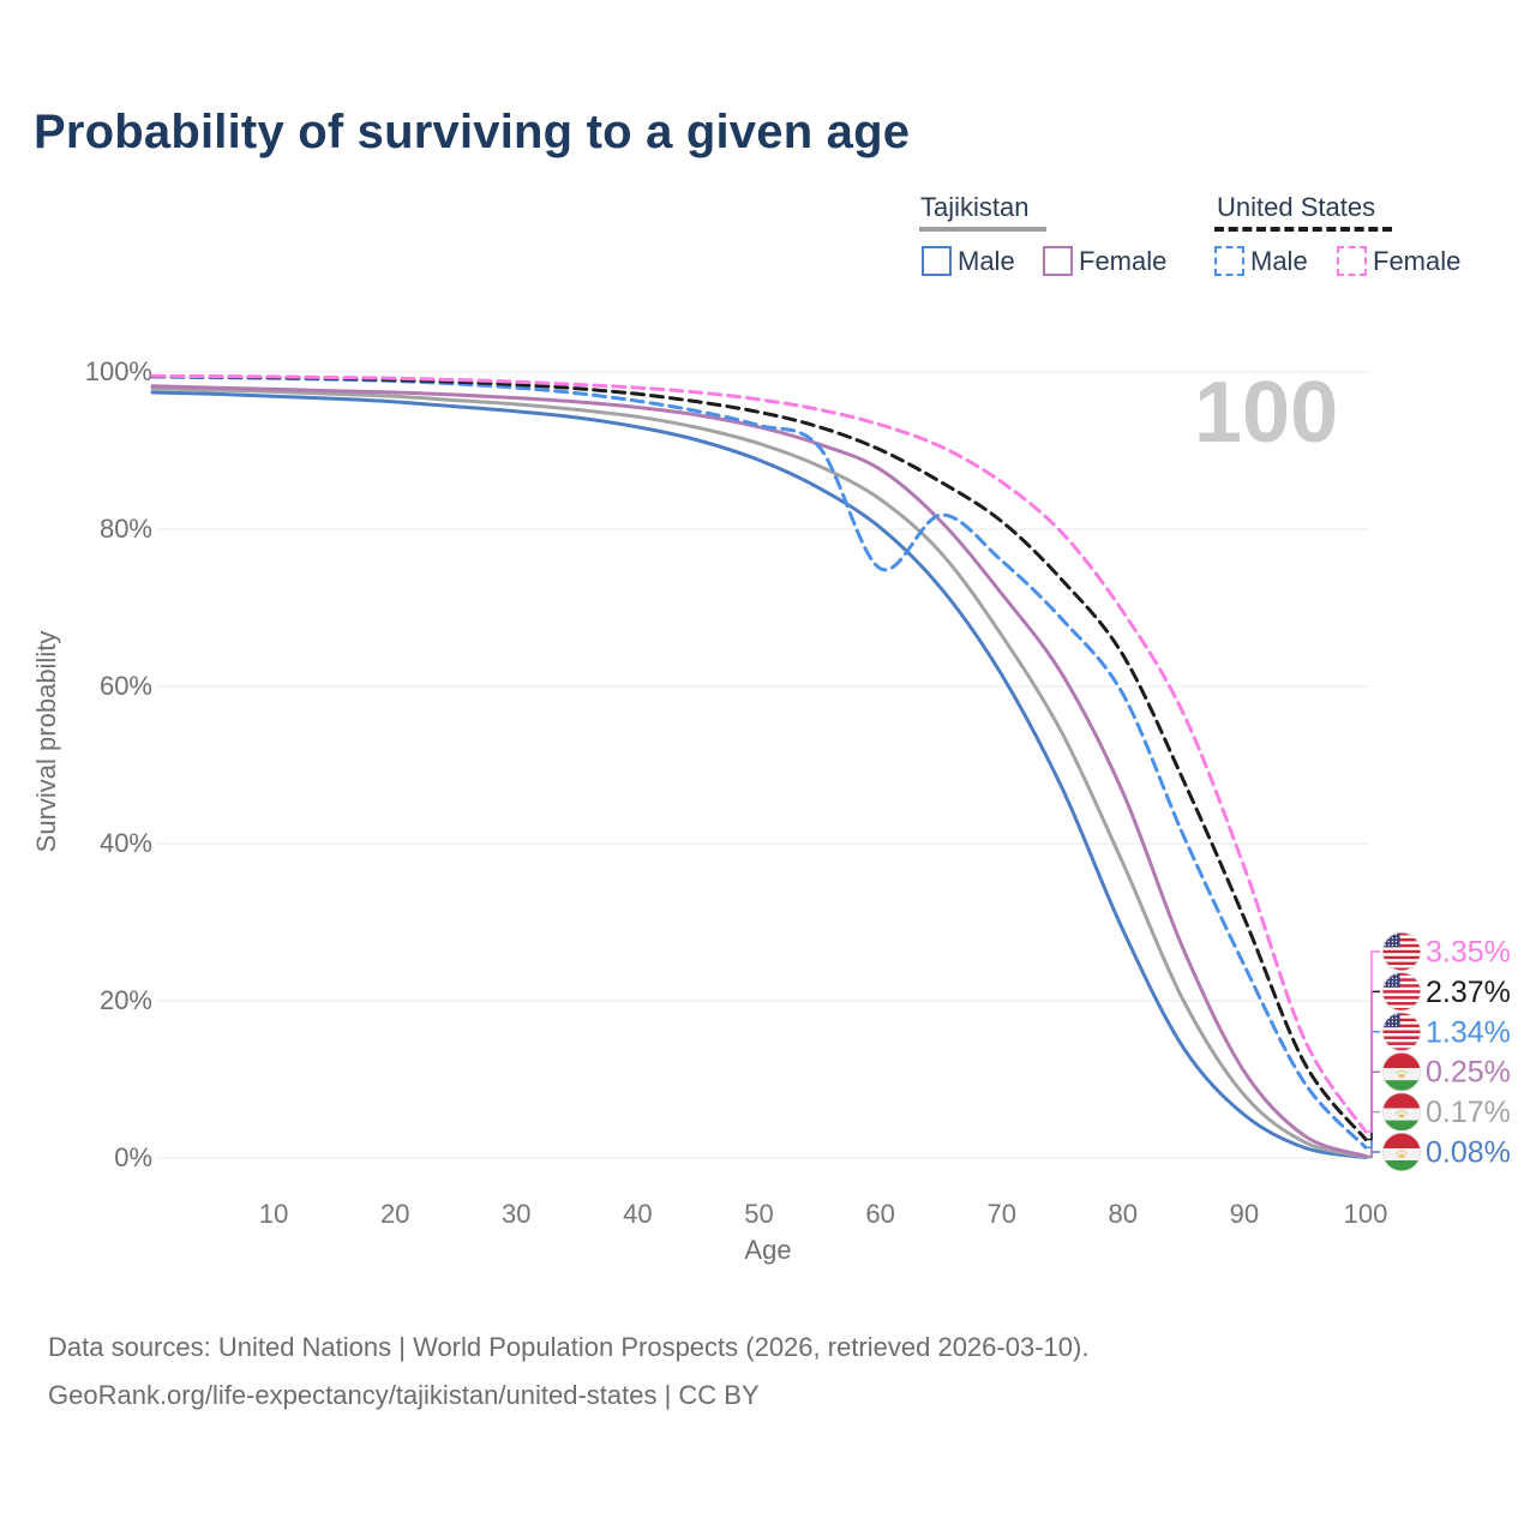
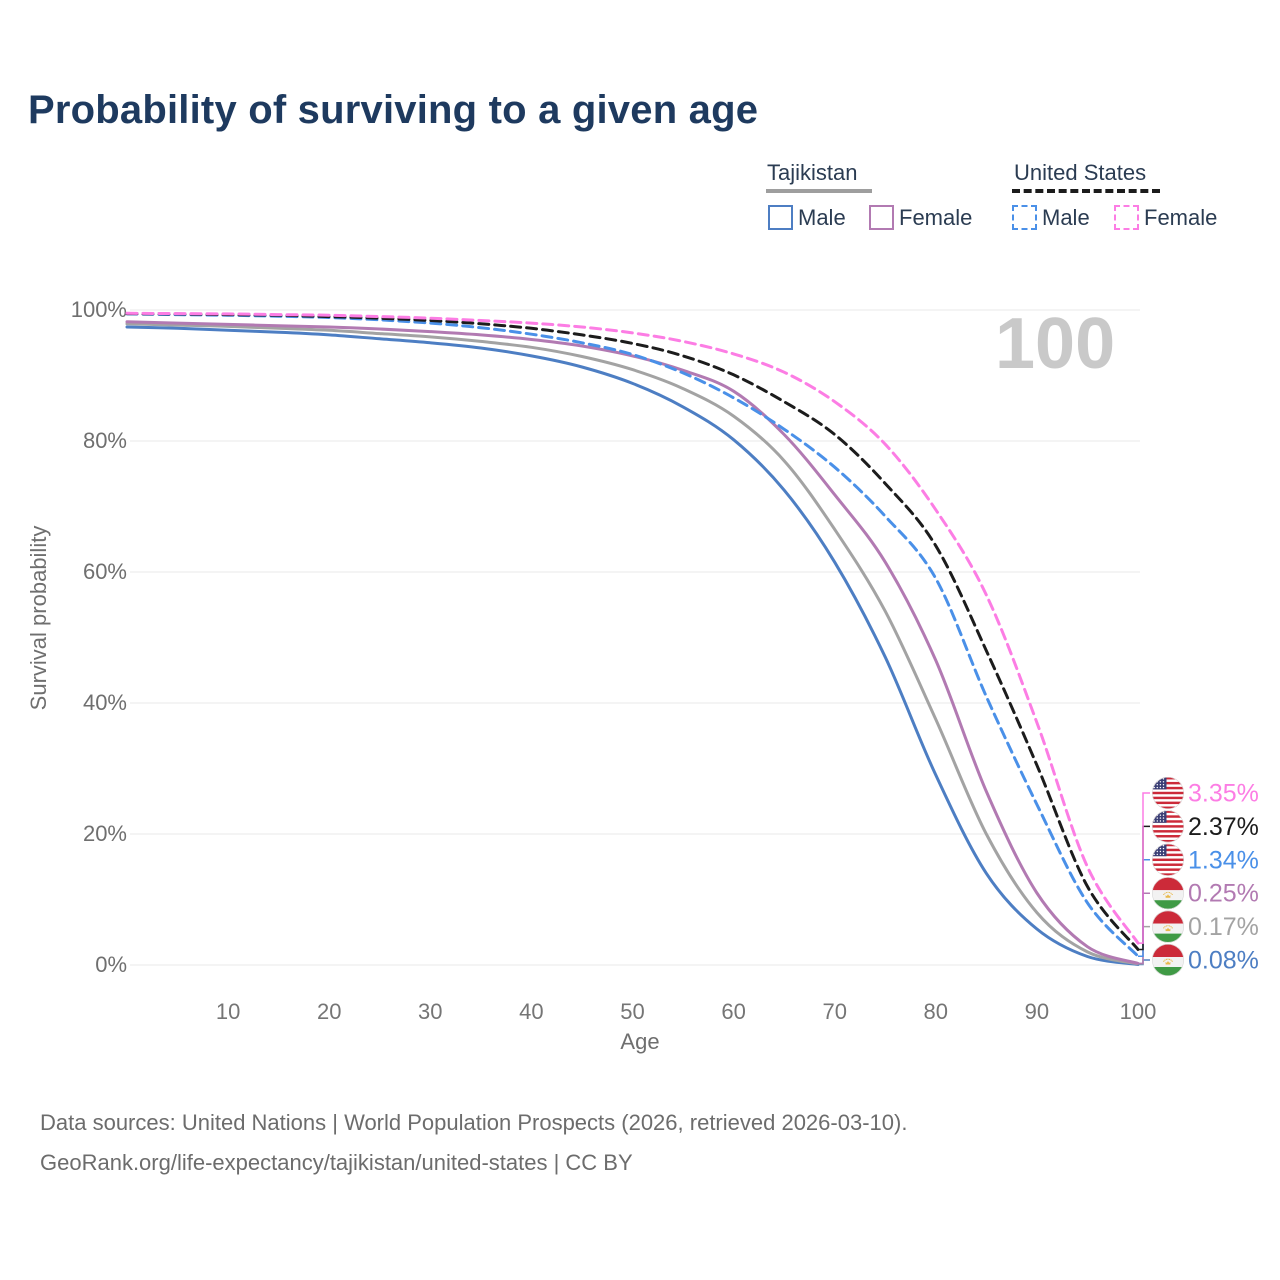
United States Male/60: 75% -> 87%
